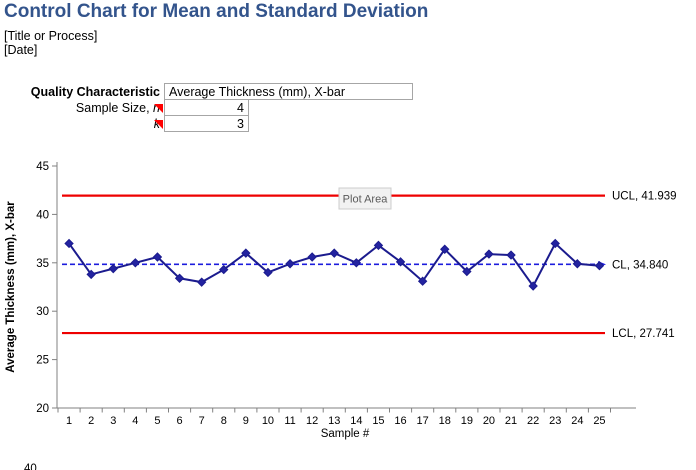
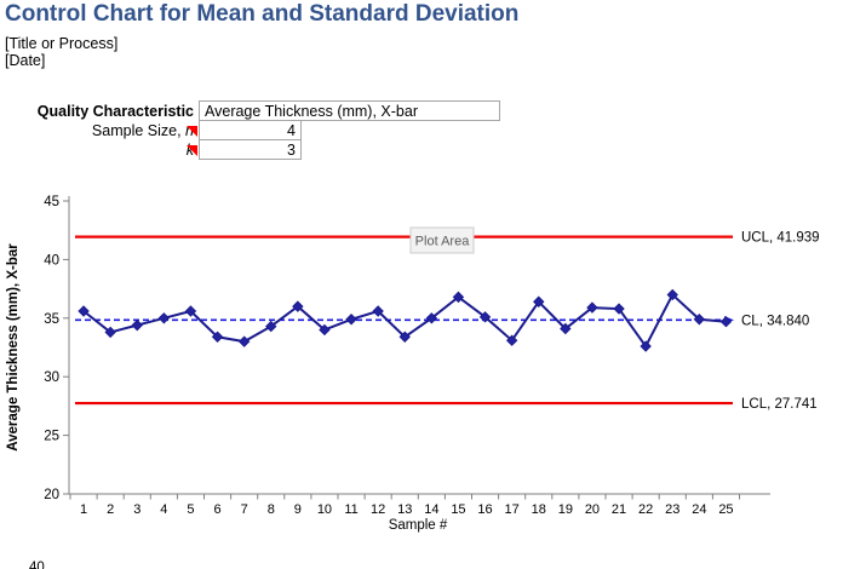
1: 37 -> 36
13: 36 -> 33
